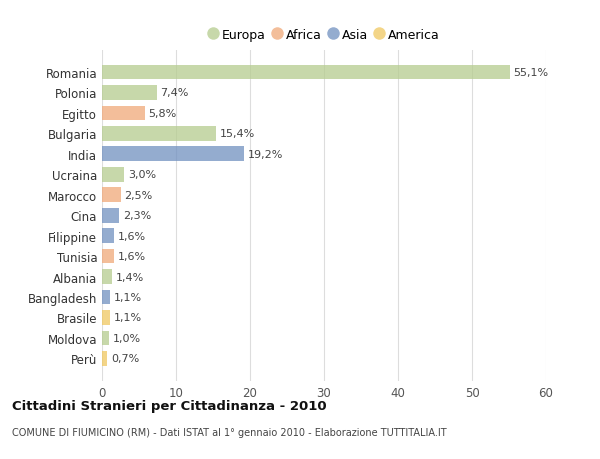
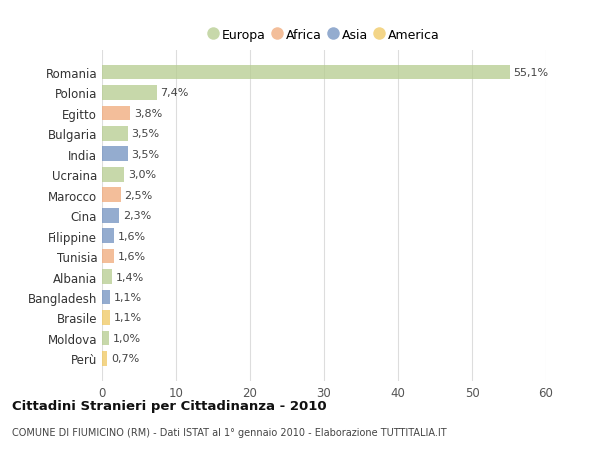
Egitto: 5,8% -> 3,8%
Bulgaria: 15,4% -> 3,5%
India: 19,2% -> 3,5%
